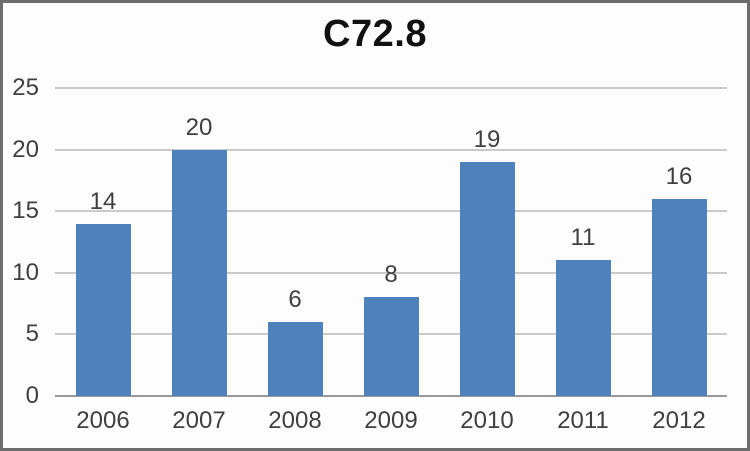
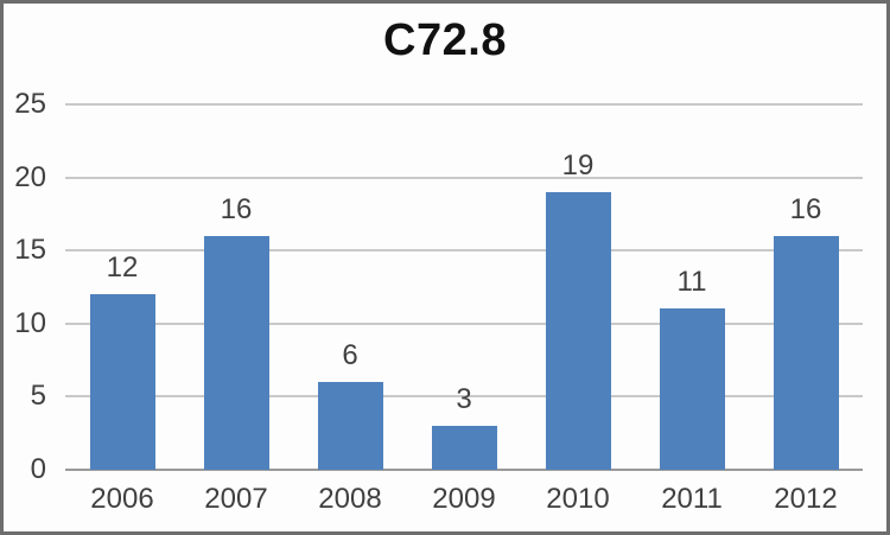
2006: 14 -> 12
2007: 20 -> 16
2009: 8 -> 3
